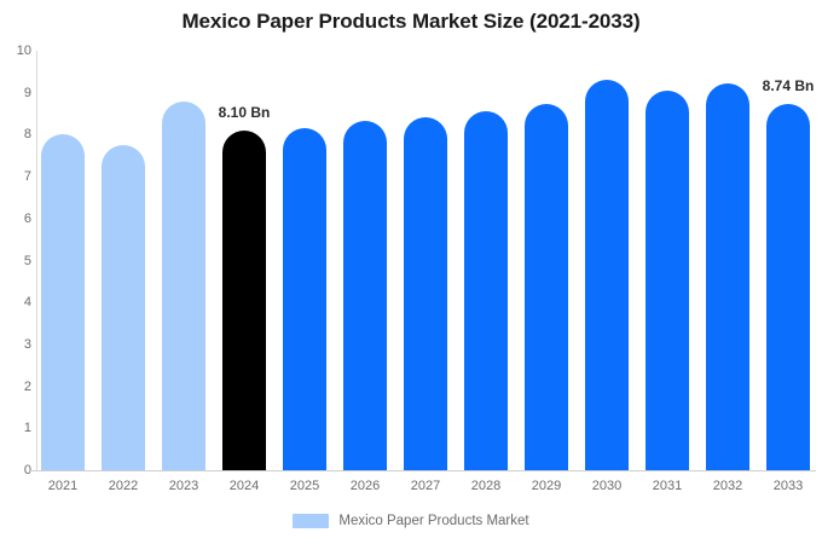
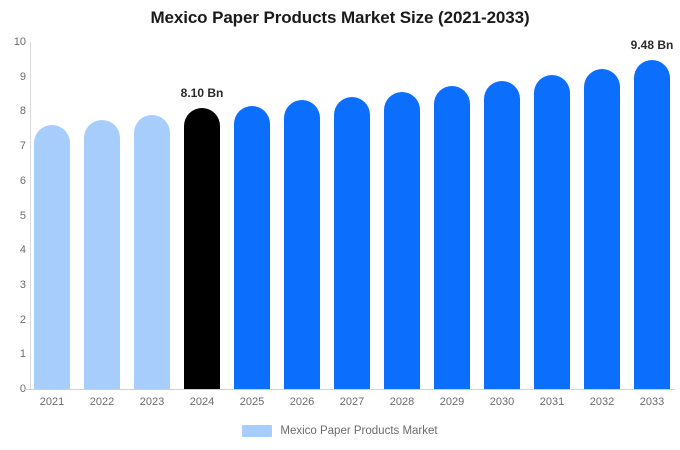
2021: 8.0 -> 7.6
2023: 8.8 -> 7.9
2030: 9.3 -> 8.9
2033: 8.74 -> 9.48
